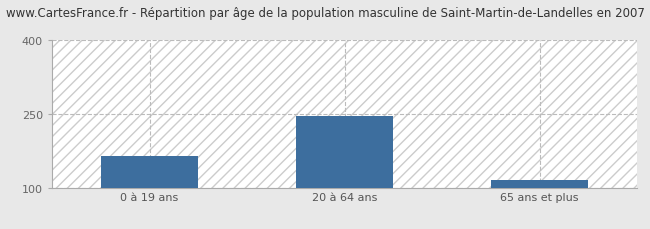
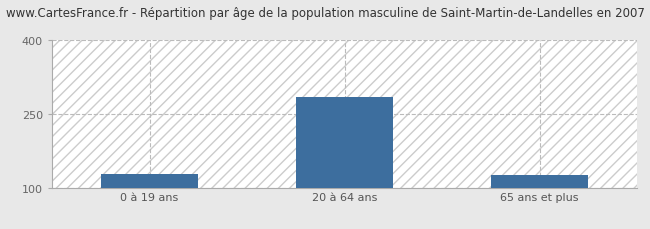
0 à 19 ans: 165 -> 127
20 à 64 ans: 245 -> 285
65 ans et plus: 115 -> 126
